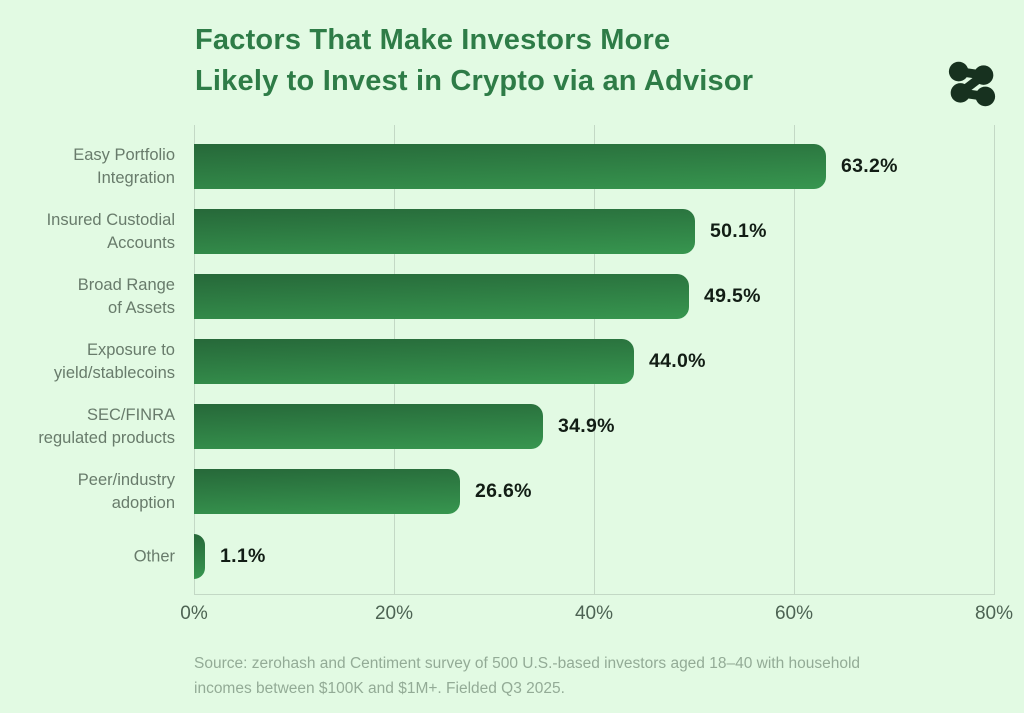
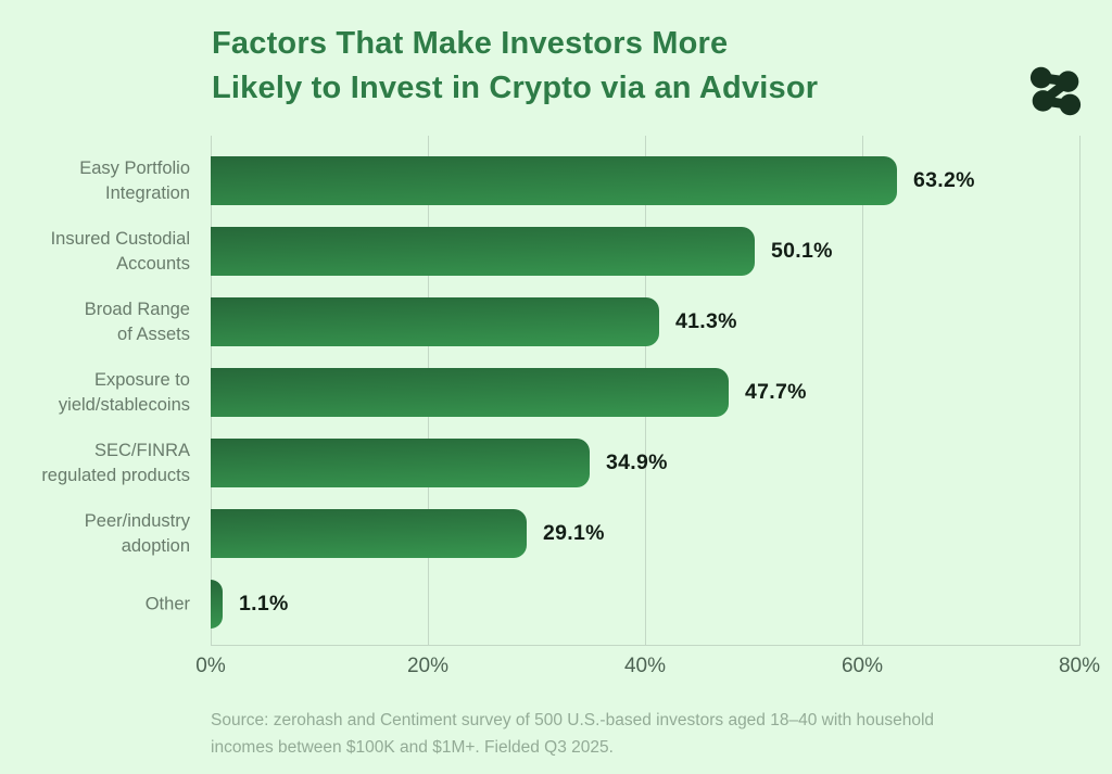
Broad Range of Assets: 49.5% -> 41.3%
Exposure to yield/stablecoins: 44.0% -> 47.7%
Peer/industry adoption: 26.6% -> 29.1%
